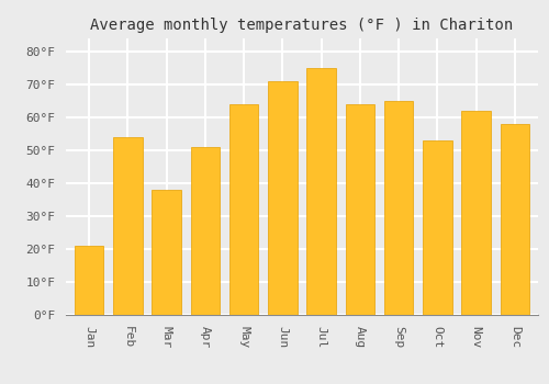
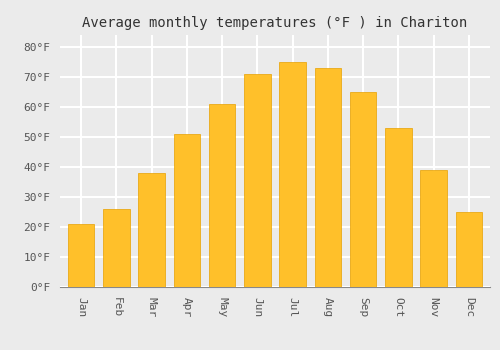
Feb: 54°F -> 26°F
May: 64°F -> 61°F
Aug: 64°F -> 73°F
Nov: 62°F -> 39°F
Dec: 58°F -> 25°F
